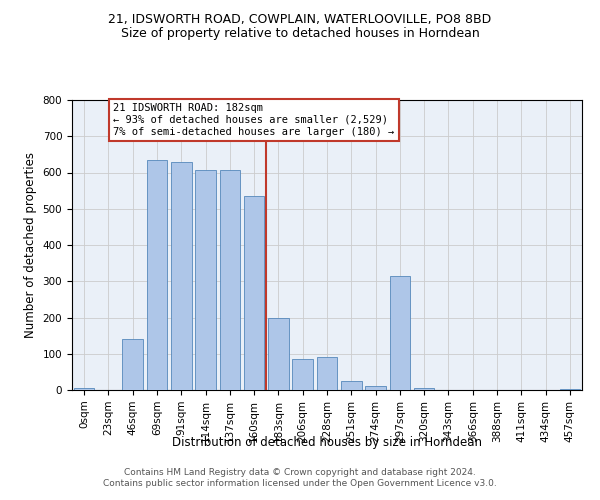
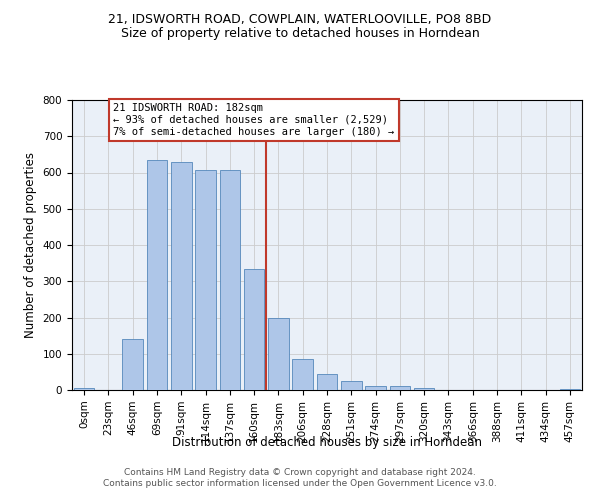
160sqm: 535 -> 333
228sqm: 90 -> 44
297sqm: 315 -> 12
